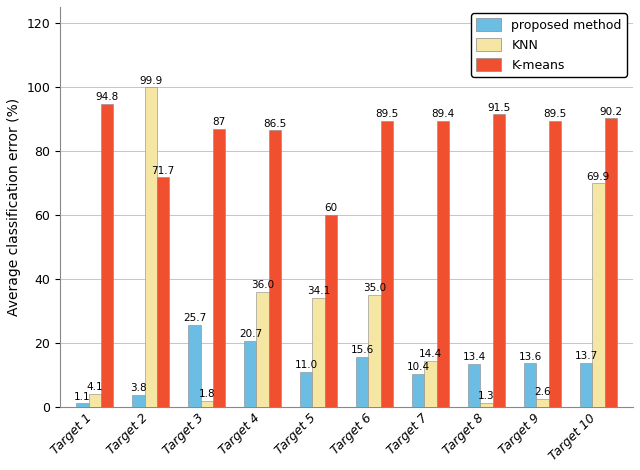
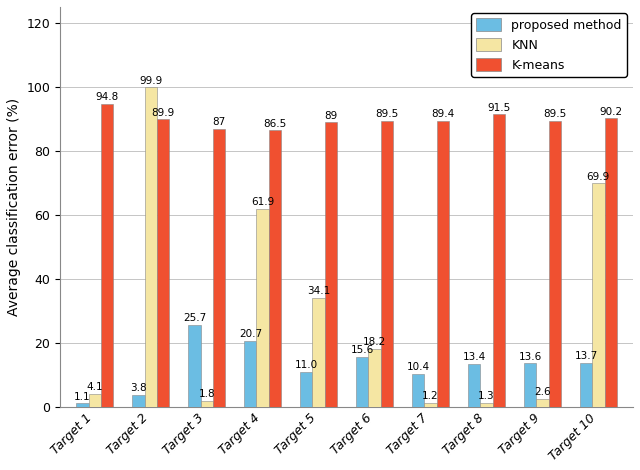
K-means/Target 2: 71.7 -> 89.9
KNN/Target 4: 36.0 -> 61.9
K-means/Target 5: 60 -> 89
KNN/Target 6: 35.0 -> 18.2
KNN/Target 7: 14.4 -> 1.2
